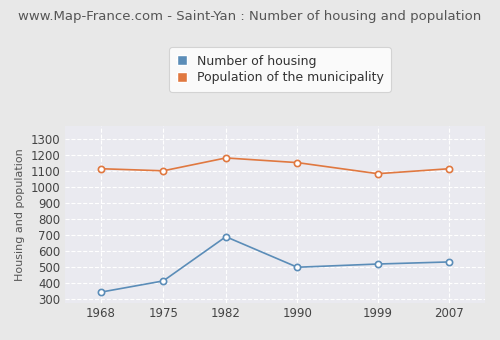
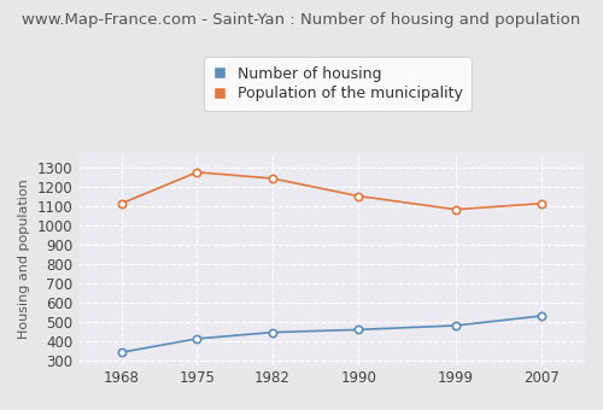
Population of the municipality/1975: 1100 -> 1270
Number of housing/1982: 690 -> 450
Population of the municipality/1982: 1180 -> 1240
Number of housing/1990: 500 -> 460
Number of housing/1999: 520 -> 480
